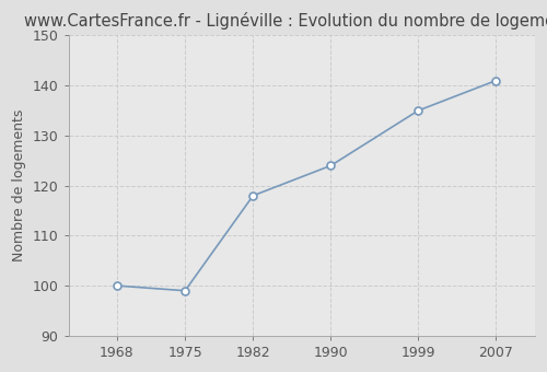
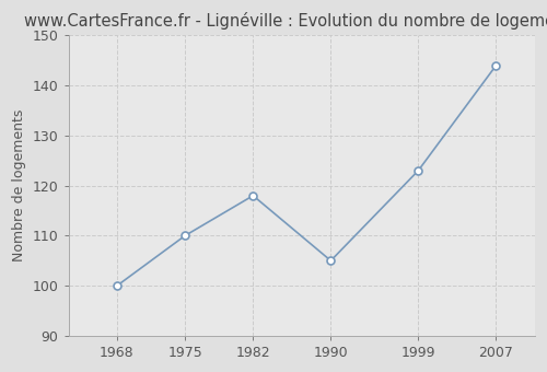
1975: 99 -> 110
1990: 124 -> 105
1999: 135 -> 123
2007: 141 -> 144
